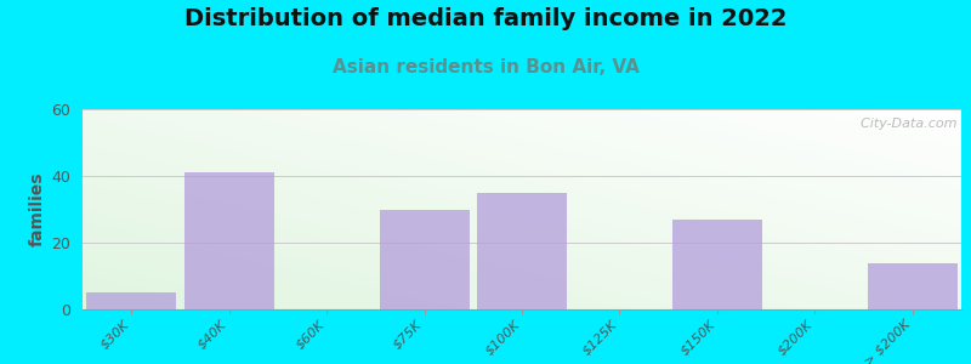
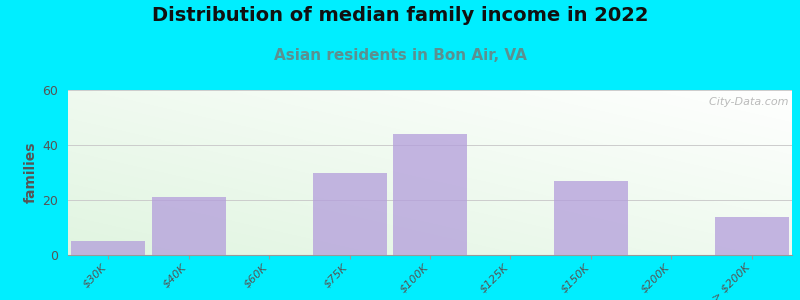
$40K: 41 -> 21
$100K: 35 -> 44
